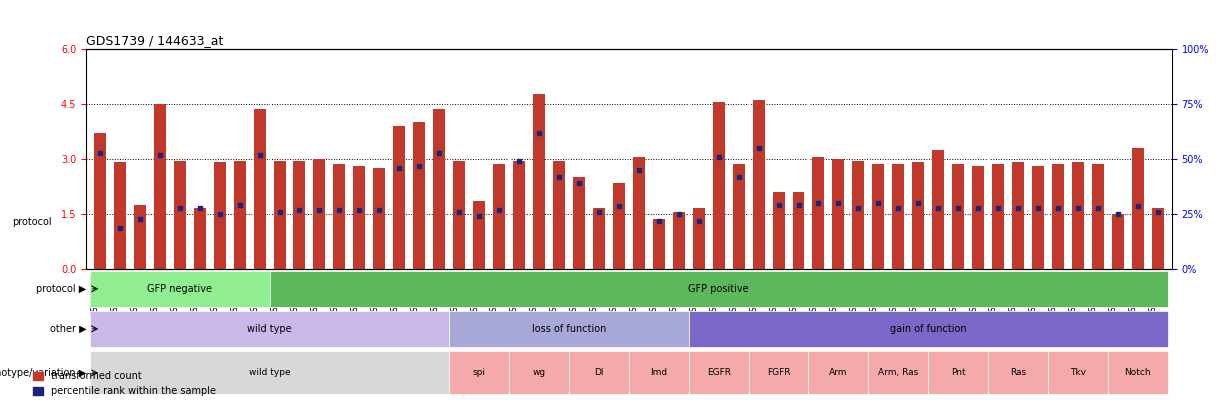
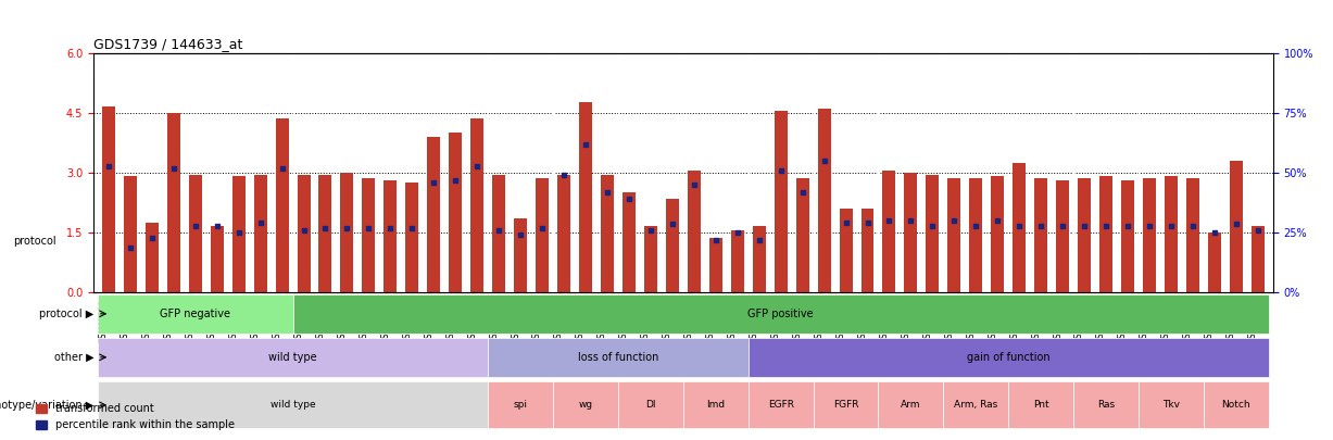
GSM88220: 3.70 -> 4.65
